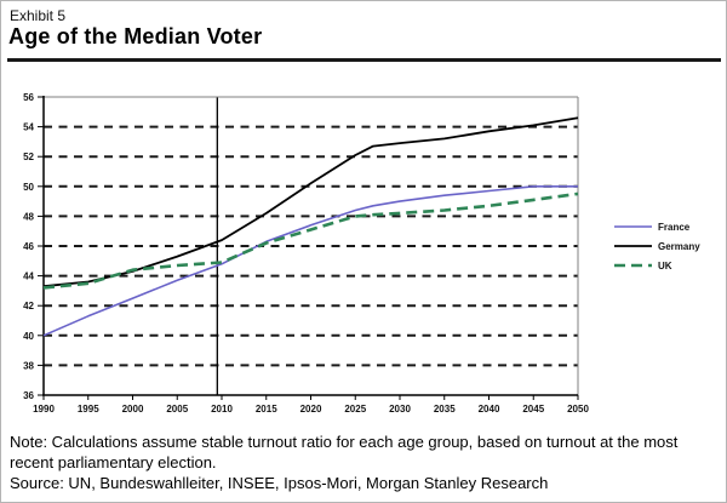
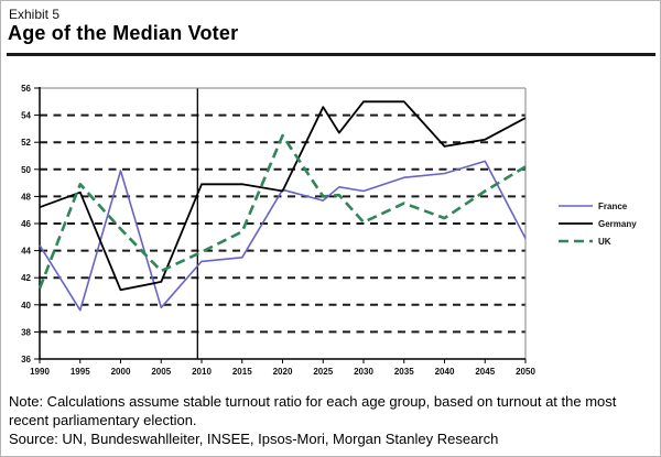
France/1990: 40.0 -> 44.4
Germany/1990: 43.3 -> 47.2
UK/1990: 43.2 -> 41.2
France/1995: 41.3 -> 39.6
Germany/1995: 43.6 -> 48.3
UK/1995: 43.5 -> 48.9
France/2000: 42.5 -> 49.9
Germany/2000: 44.3 -> 41.1
UK/2000: 44.4 -> 45.6
France/2005: 43.7 -> 39.8
Germany/2005: 45.3 -> 41.7
UK/2005: 44.7 -> 42.5
France/2010: 44.8 -> 43.2
Germany/2010: 46.4 -> 48.9
UK/2010: 44.9 -> 43.9
France/2015: 46.3 -> 43.5
Germany/2015: 48.2 -> 48.9
UK/2015: 46.2 -> 45.4
France/2020: 47.4 -> 48.5
Germany/2020: 50.2 -> 48.4
UK/2020: 47.1 -> 52.5
France/2025: 48.4 -> 47.7
Germany/2025: 52.1 -> 54.6
France/2030: 49.0 -> 48.4
Germany/2030: 52.9 -> 55.0
UK/2030: 48.2 -> 46.1
Germany/2035: 53.2 -> 55.0
UK/2035: 48.4 -> 47.5
Germany/2040: 53.7 -> 51.7
UK/2040: 48.7 -> 46.4
France/2045: 50.0 -> 50.6
Germany/2045: 54.1 -> 52.2
UK/2045: 49.1 -> 48.4
France/2050: 50.0 -> 44.9
Germany/2050: 54.6 -> 53.8
UK/2050: 49.5 -> 50.2
